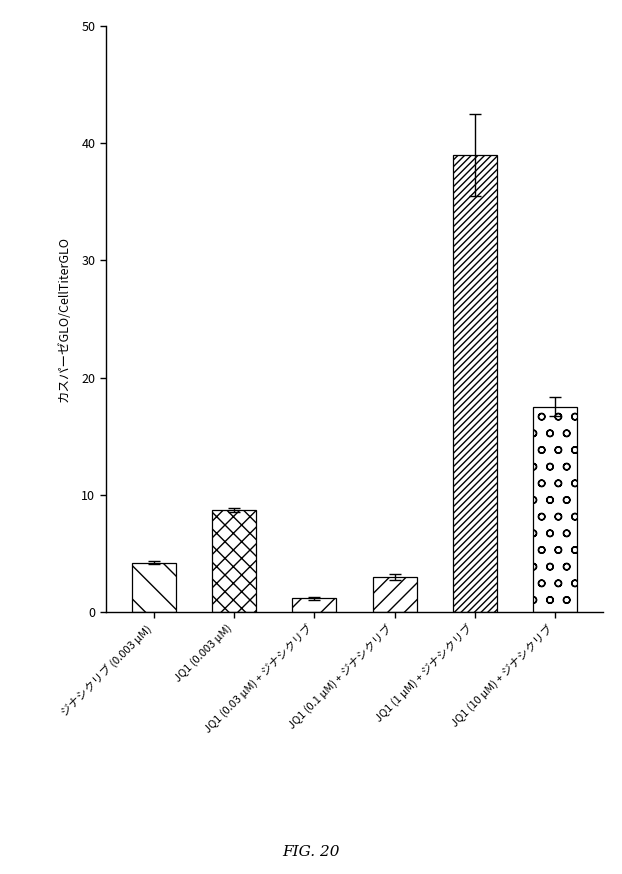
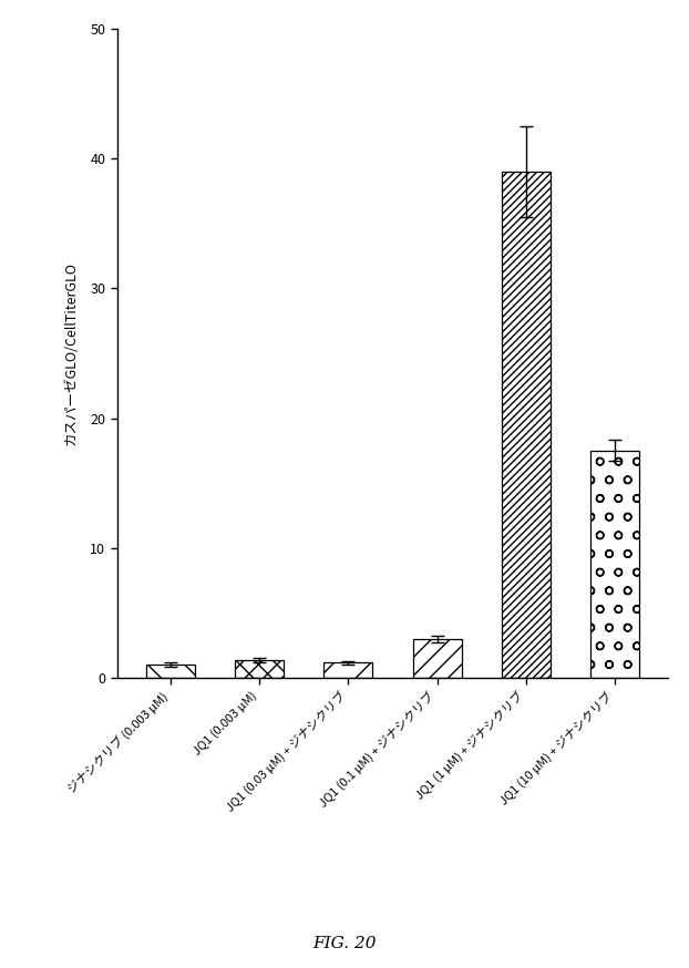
ジナシクリブ (0.003 μM): 4.2 -> 1.0
JQ1 (0.003 μM): 8.7 -> 1.4
